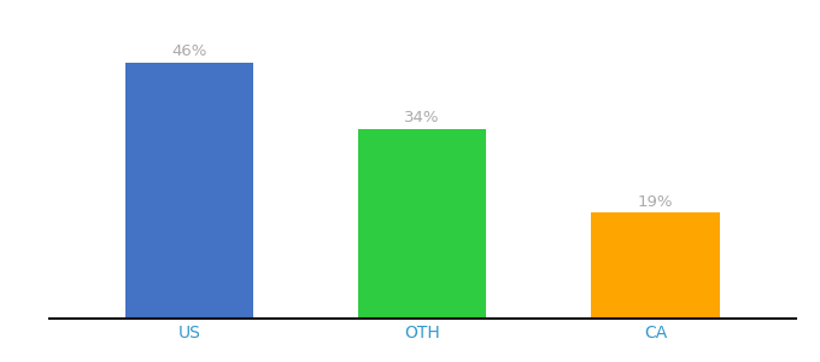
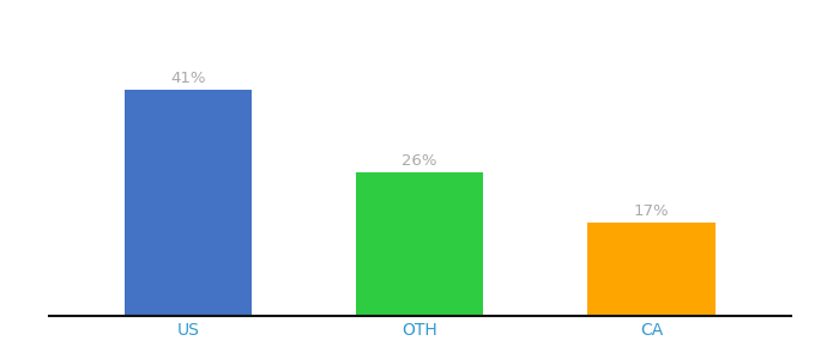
US: 46% -> 41%
OTH: 34% -> 26%
CA: 19% -> 17%
